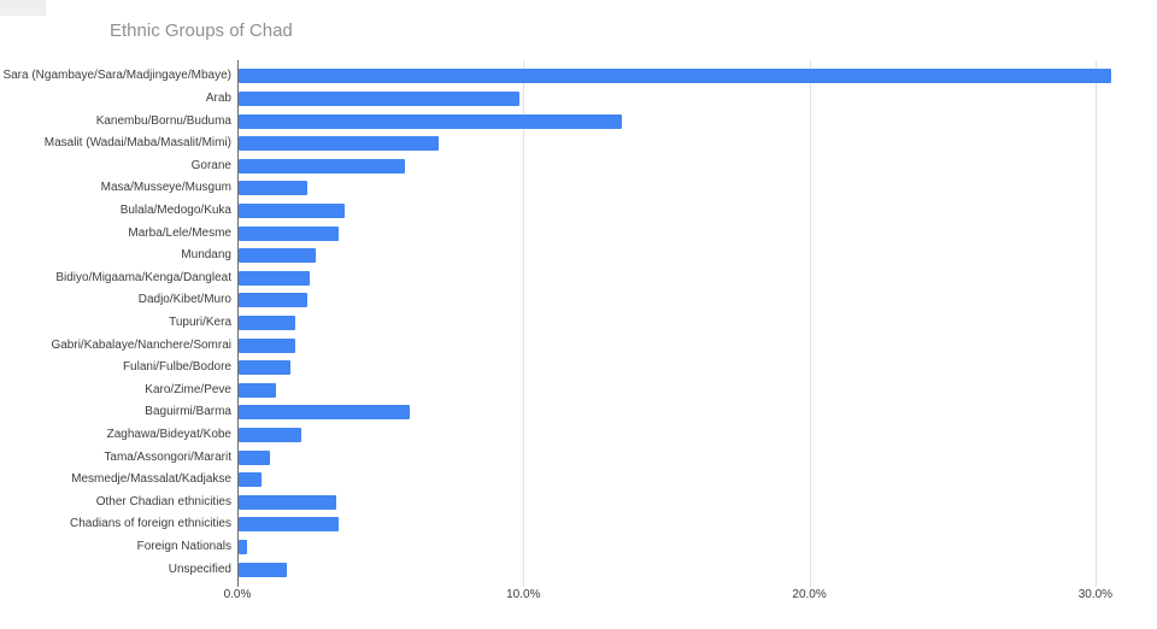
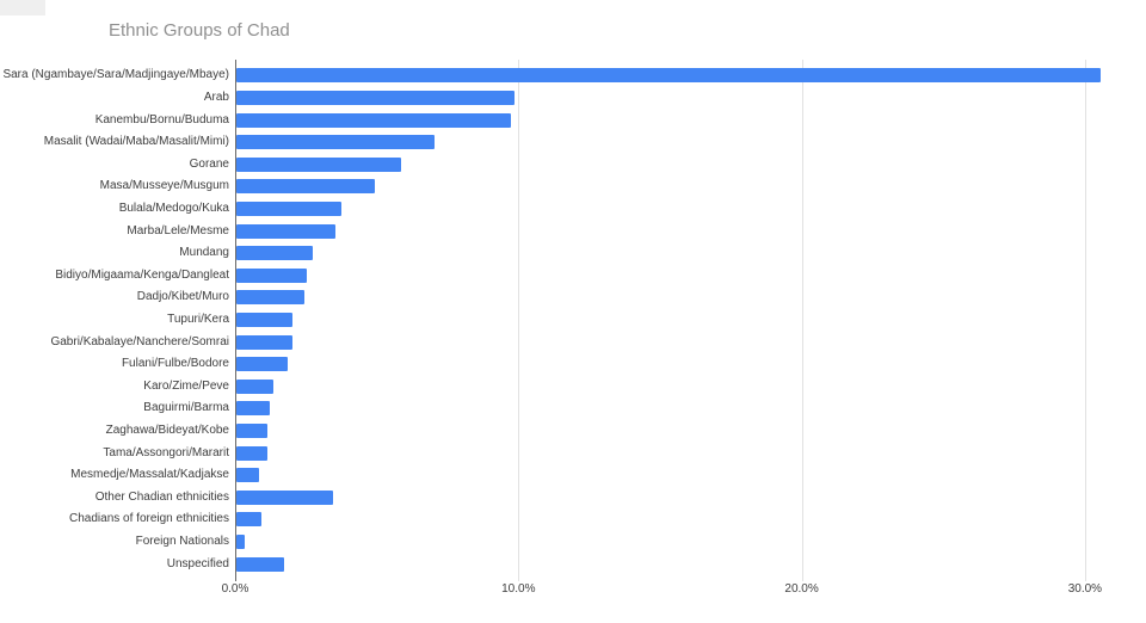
Kanembu/Bornu/Buduma: 13.4% -> 9.7%
Masa/Musseye/Musgum: 2.4% -> 4.9%
Baguirmi/Barma: 6.0% -> 1.2%
Zaghawa/Bideyat/Kobe: 2.2% -> 1.1%
Chadians of foreign ethnicities: 3.5% -> 0.9%
